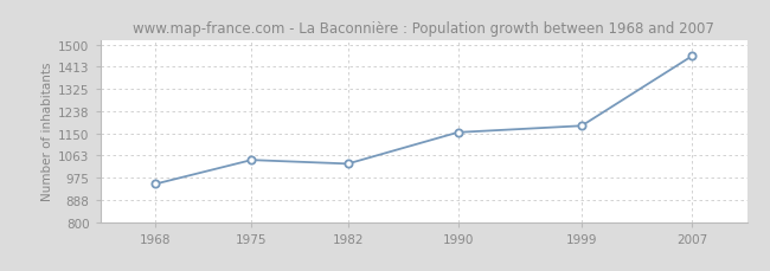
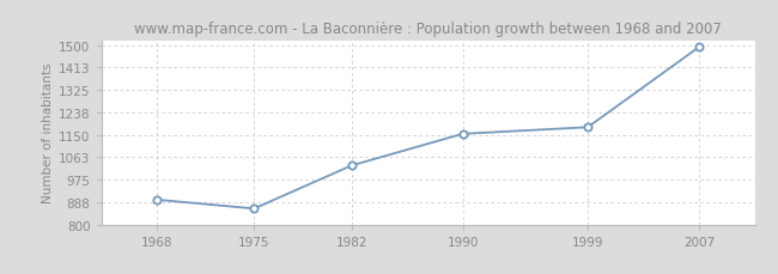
1968: 950 -> 897
1975: 1045 -> 862
2007: 1455 -> 1493
